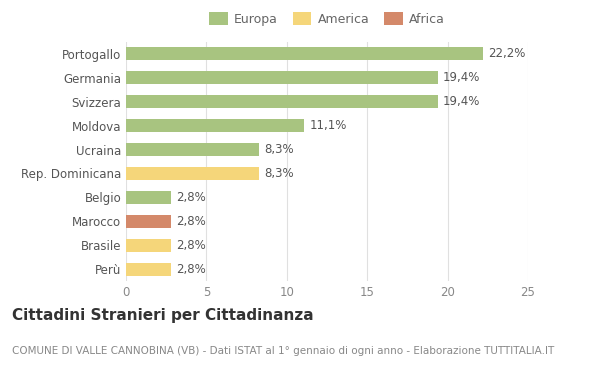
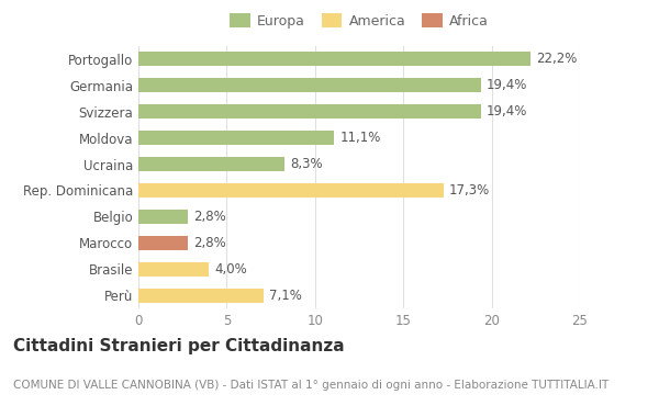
Rep. Dominicana: 8,3% -> 17,3%
Brasile: 2,8% -> 4,0%
Perù: 2,8% -> 7,1%
